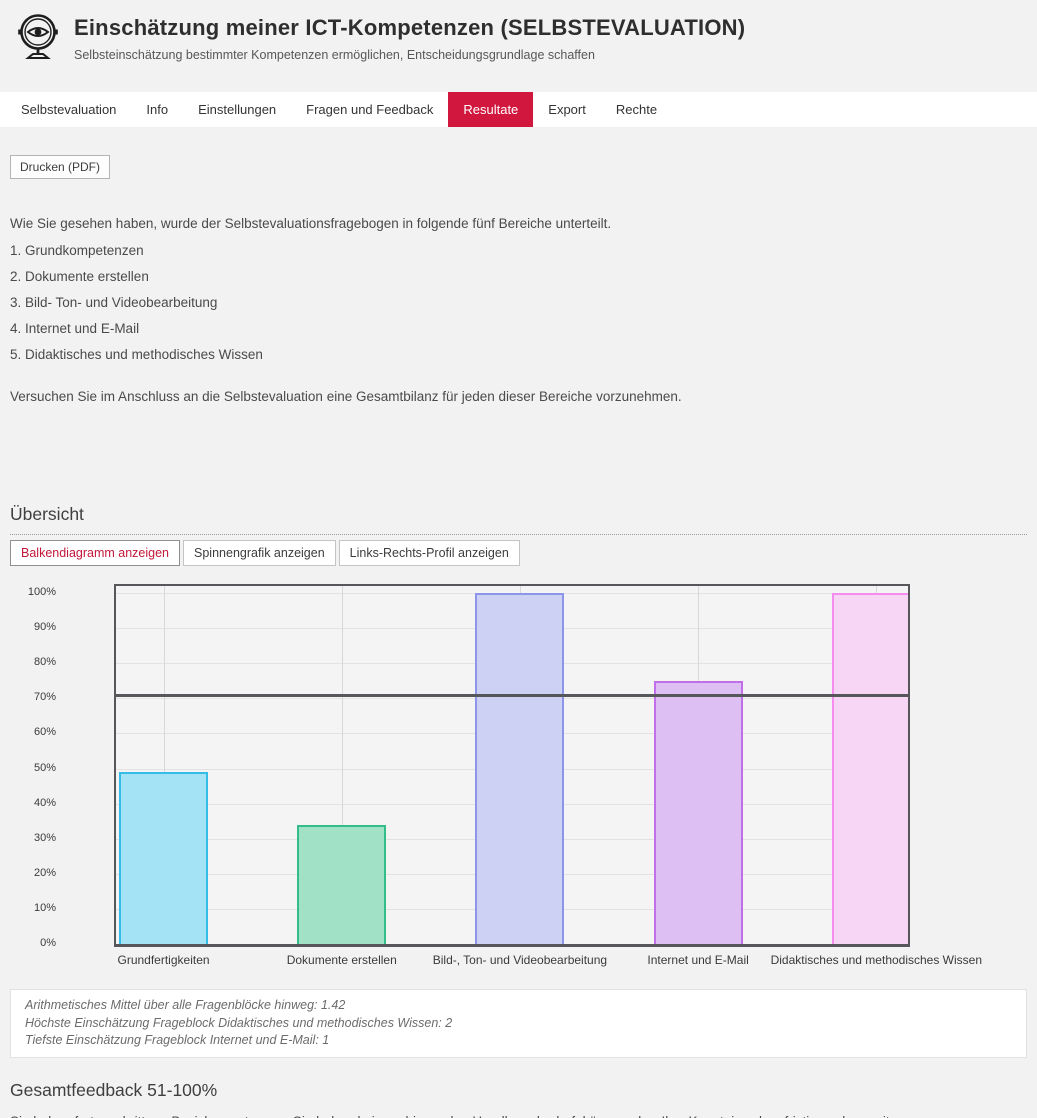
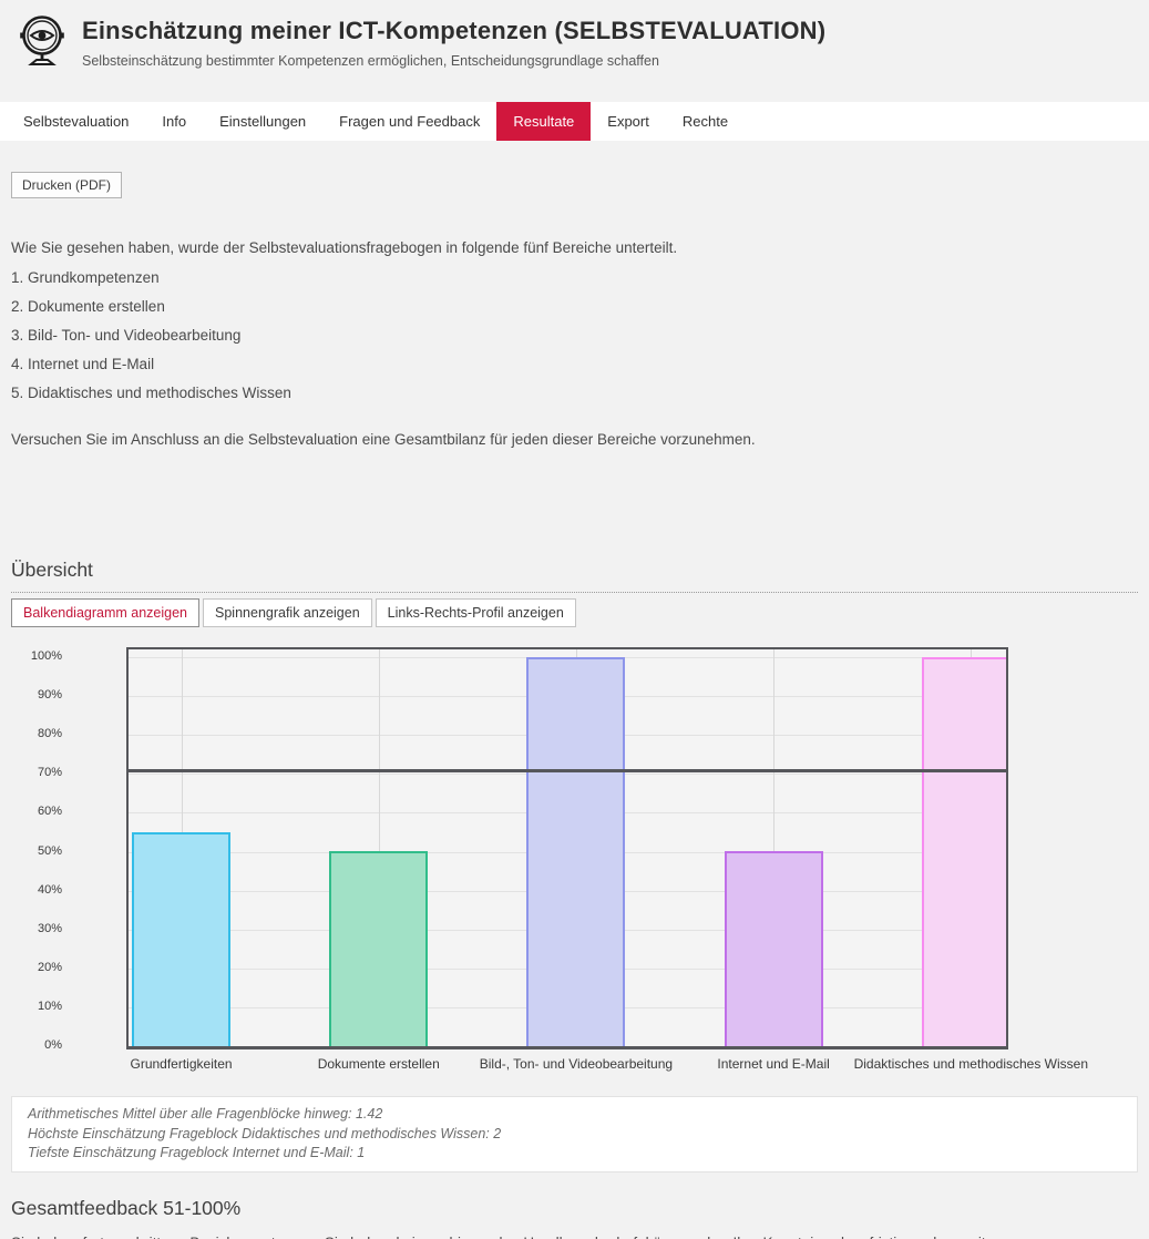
Grundfertigkeiten: 49% -> 55%
Dokumente erstellen: 34% -> 50%
Internet und E-Mail: 75% -> 50%
